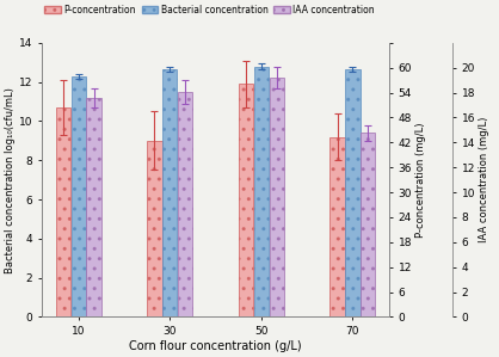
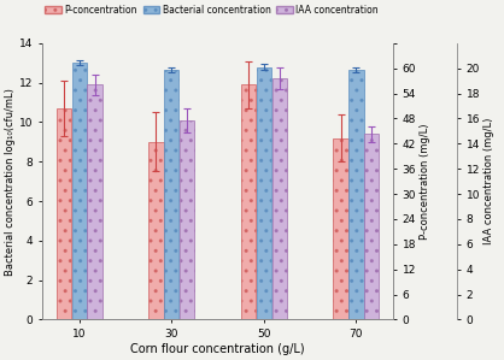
Bacterial concentration/10: 12.3 -> 13.0
IAA concentration/10: 11.2 -> 11.9
IAA concentration/30: 11.5 -> 10.1
